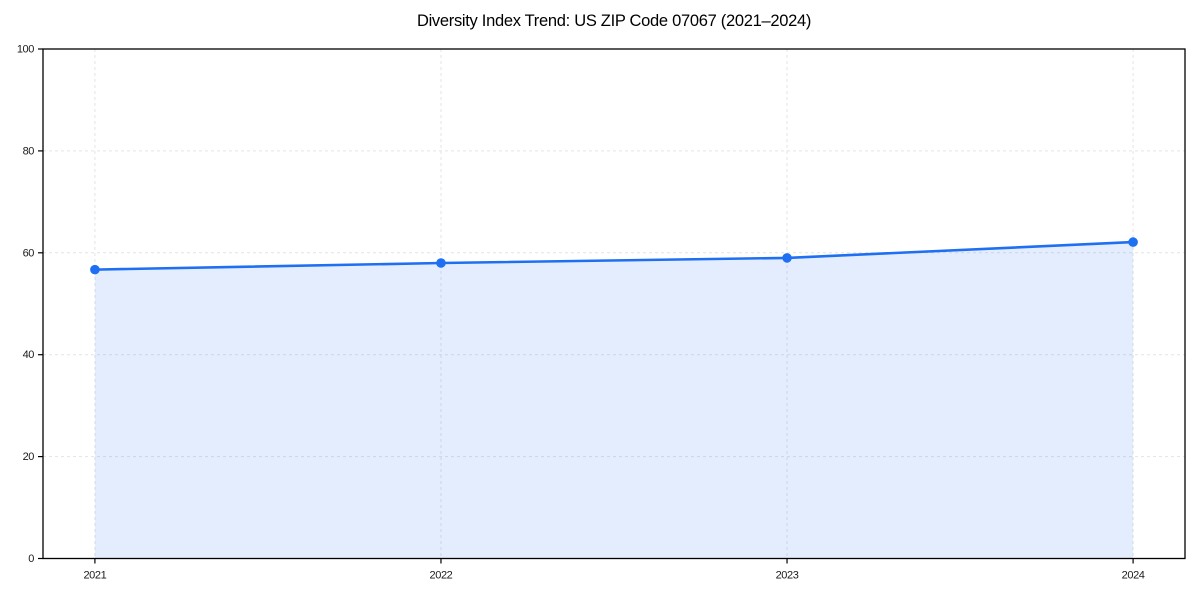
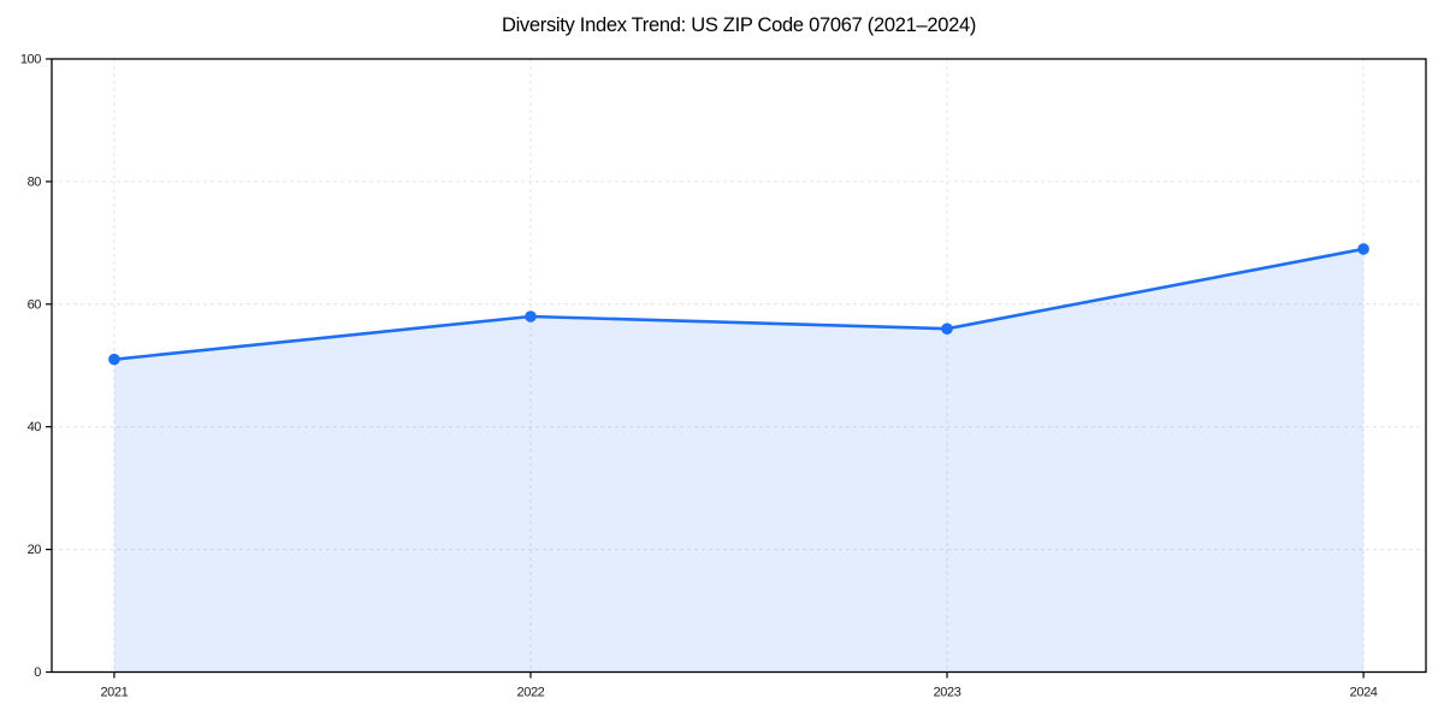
2021: 57 -> 51
2023: 59 -> 56
2024: 62 -> 69
